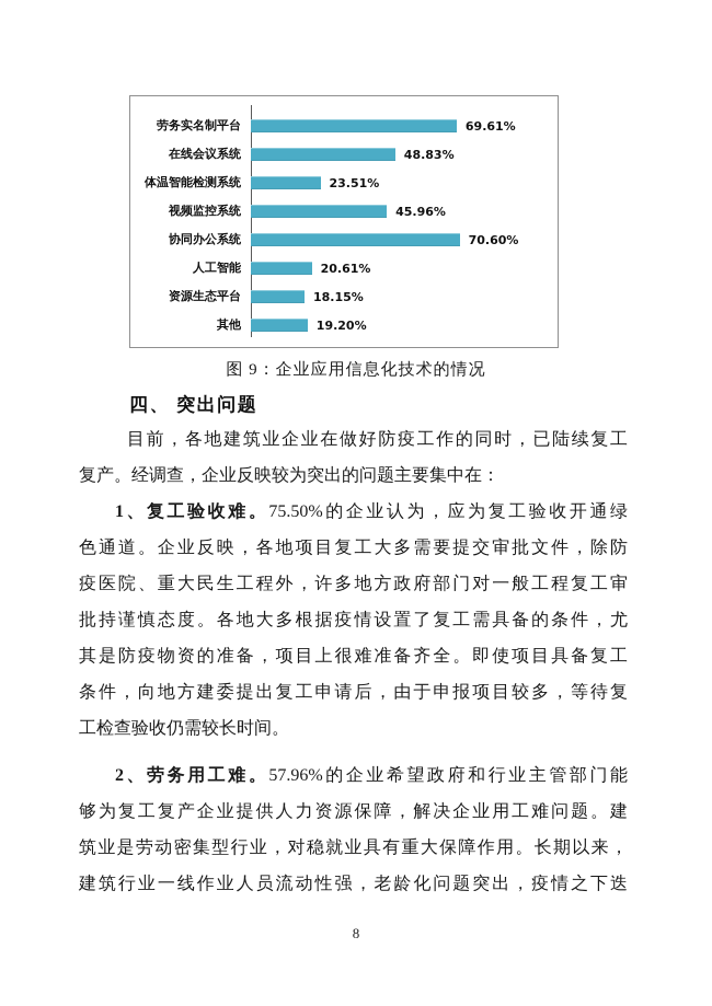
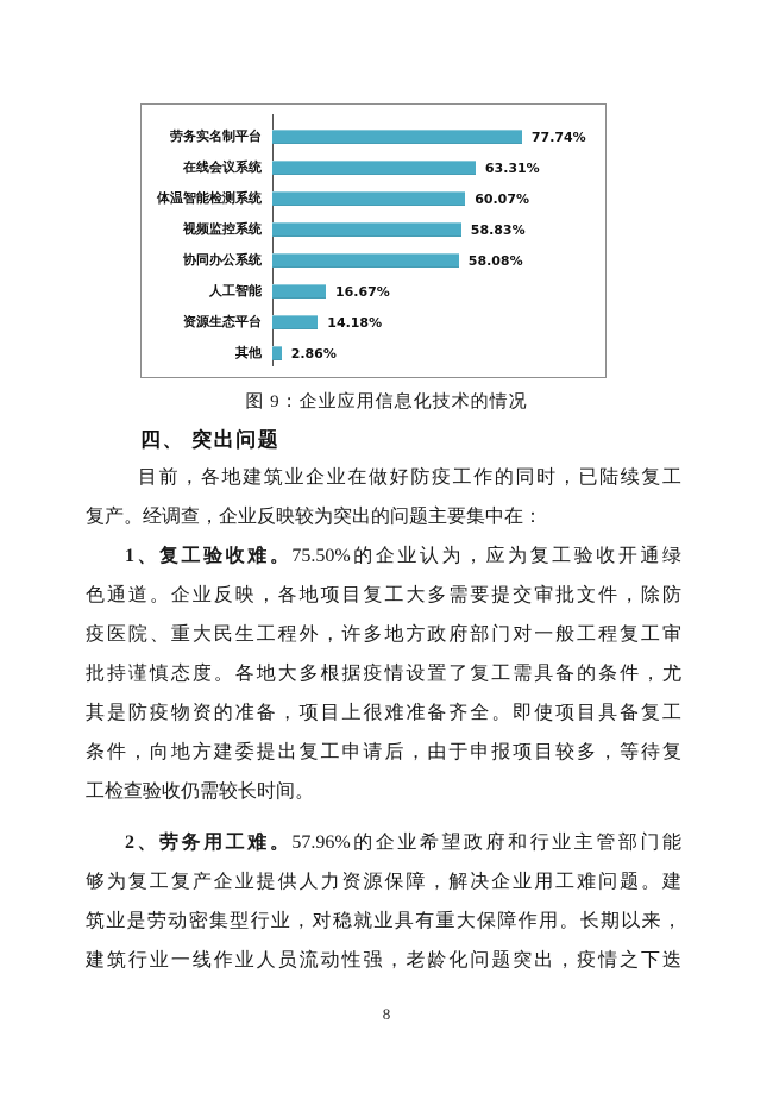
劳务实名制平台: 69.61% -> 77.74%
在线会议系统: 48.83% -> 63.31%
体温智能检测系统: 23.51% -> 60.07%
视频监控系统: 45.96% -> 58.83%
协同办公系统: 70.60% -> 58.08%
人工智能: 20.61% -> 16.67%
资源生态平台: 18.15% -> 14.18%
其他: 19.20% -> 2.86%
